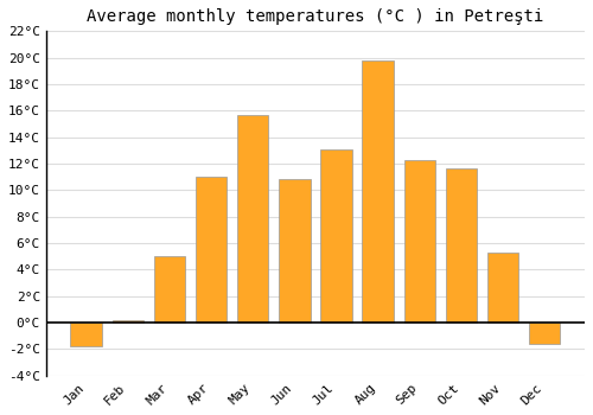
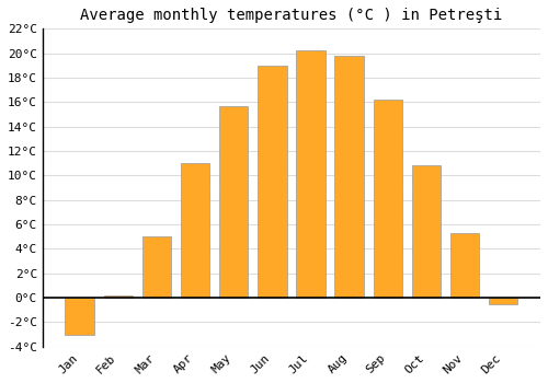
Jan: -1.8°C -> -3.0°C
Jun: 10.8°C -> 19.0°C
Jul: 13.1°C -> 20.2°C
Sep: 12.3°C -> 16.2°C
Oct: 11.6°C -> 10.8°C
Dec: -1.6°C -> -0.5°C
